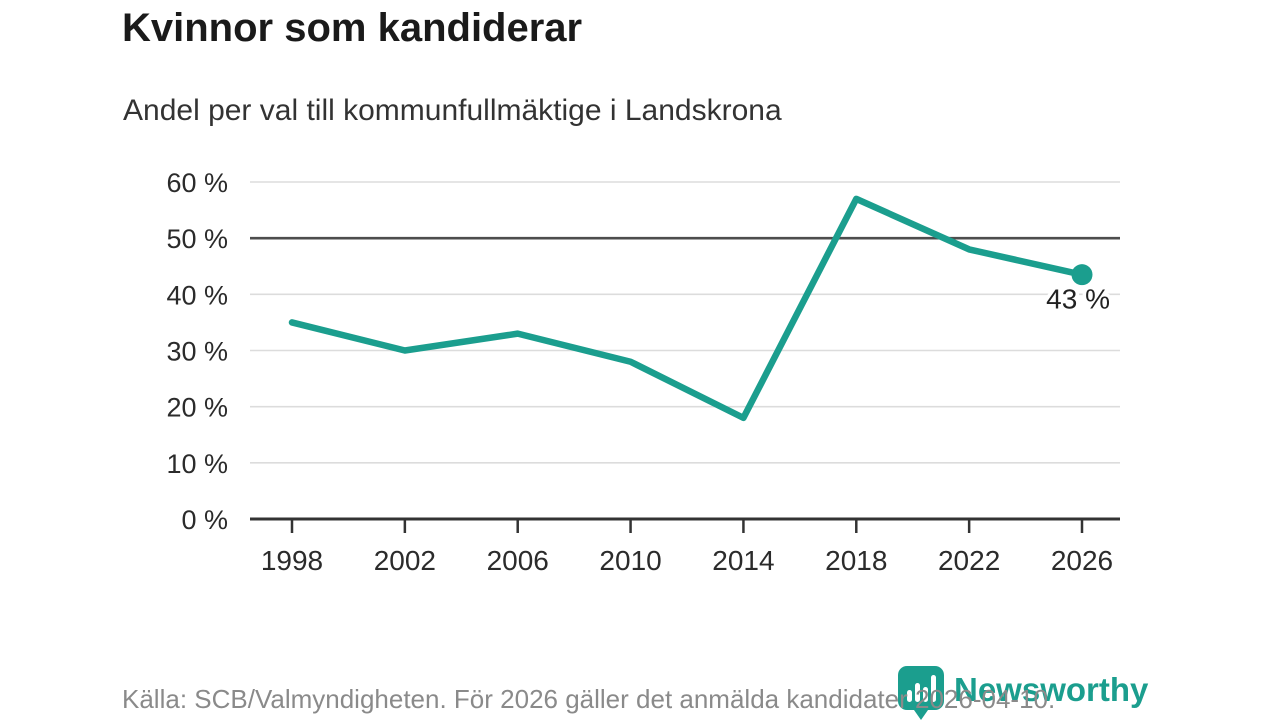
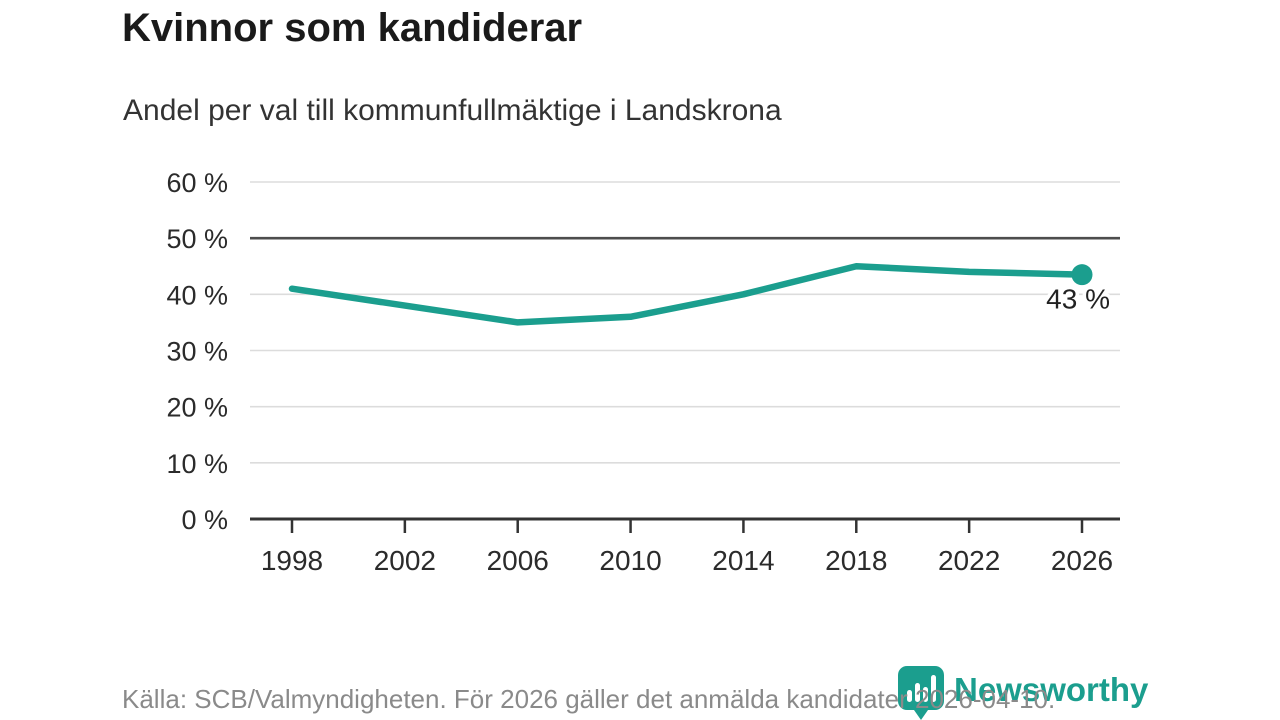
1998: 35% -> 41%
2002: 30% -> 38%
2006: 33% -> 35%
2010: 28% -> 36%
2014: 18% -> 40%
2018: 57% -> 45%
2022: 48% -> 44%
